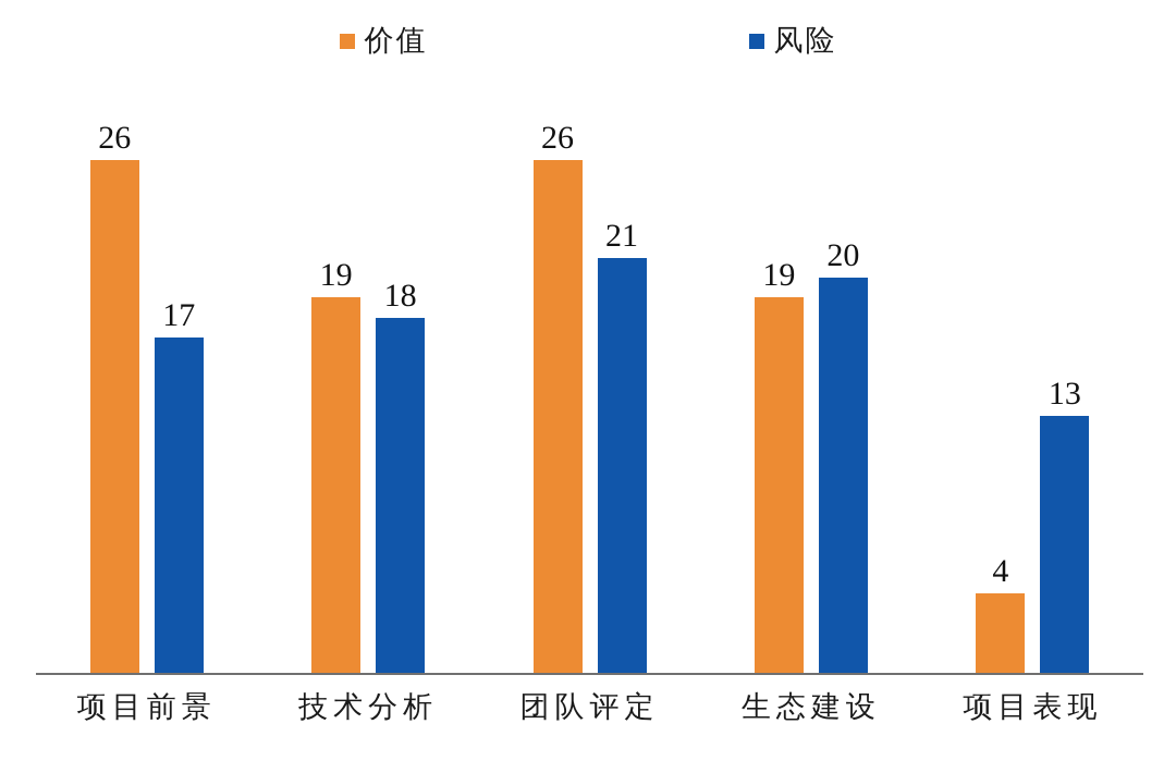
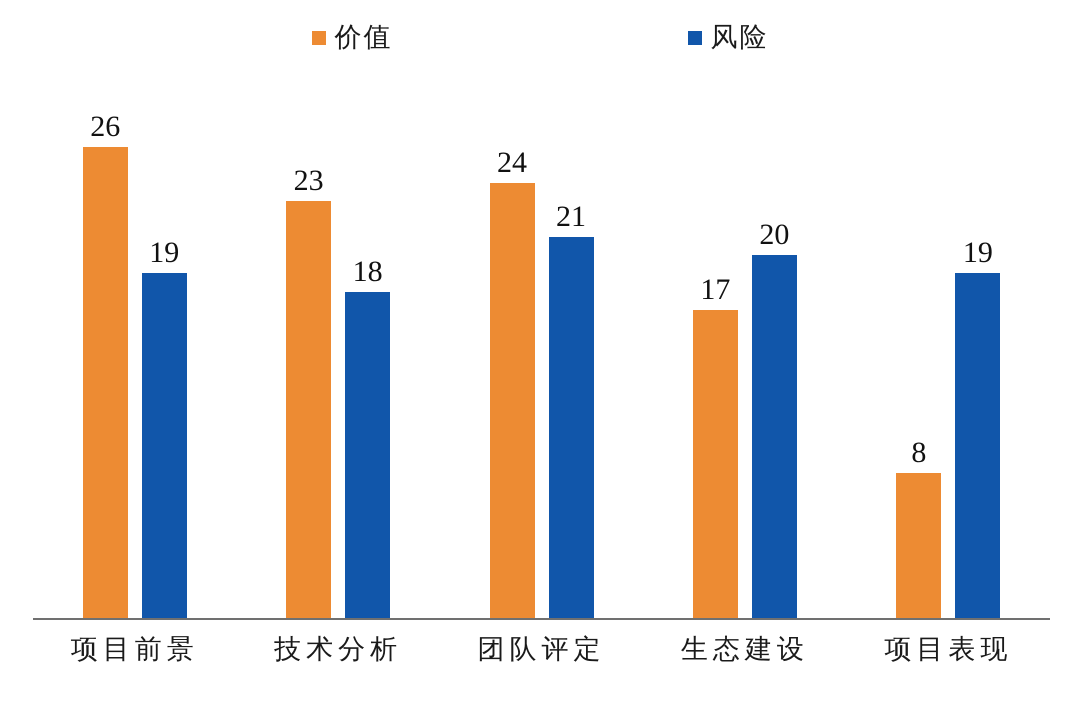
风险/项目前景: 17 -> 19
价值/技术分析: 19 -> 23
价值/团队评定: 26 -> 24
价值/生态建设: 19 -> 17
价值/项目表现: 4 -> 8
风险/项目表现: 13 -> 19
